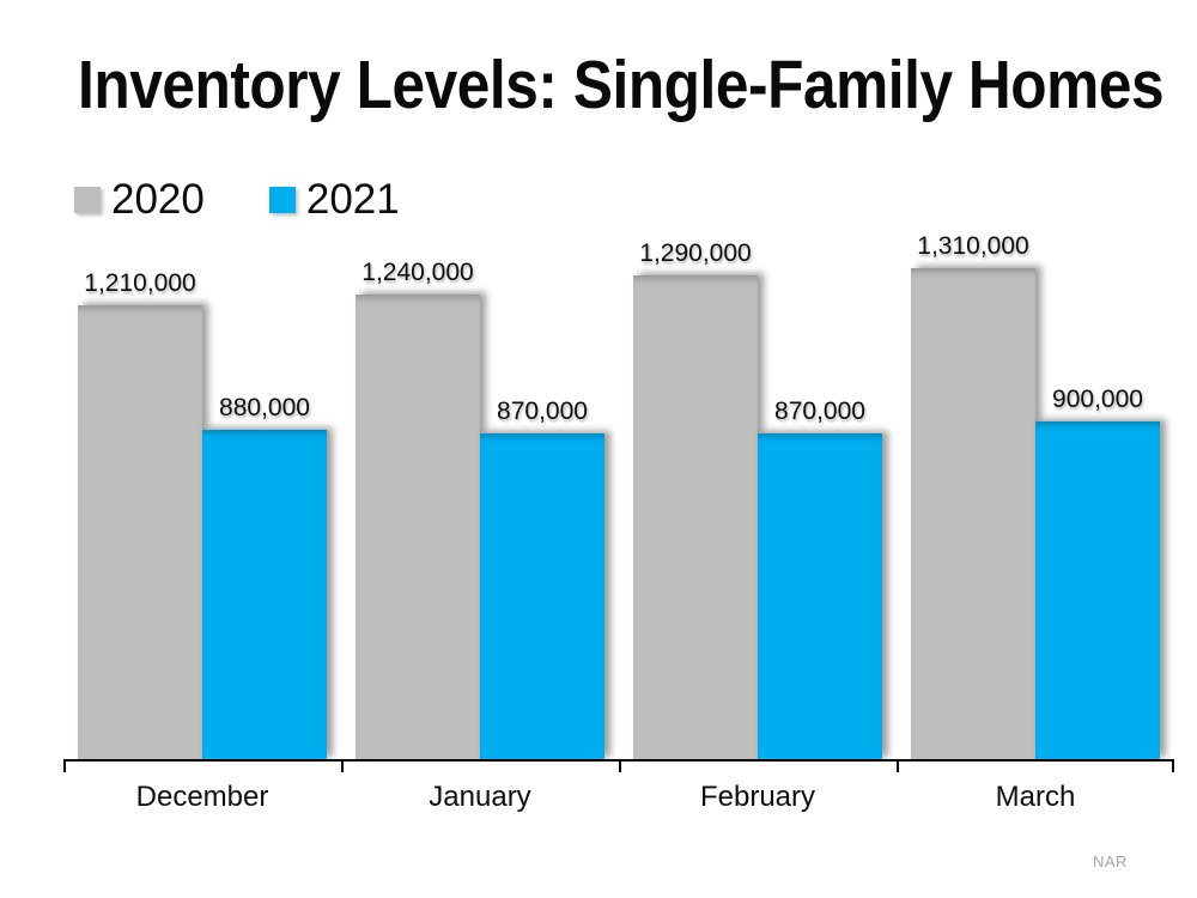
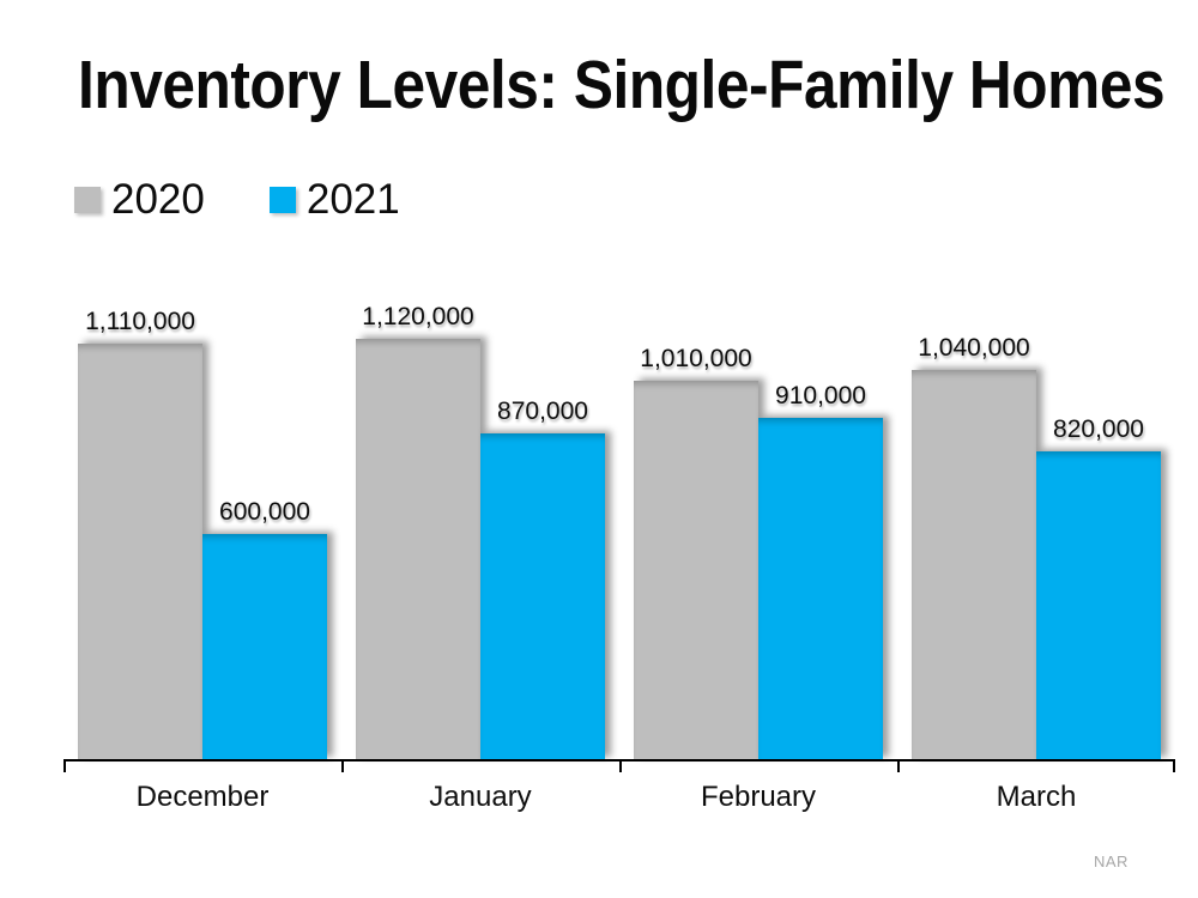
2020/December: 1,210,000 -> 1,110,000
2021/December: 880,000 -> 600,000
2020/January: 1,240,000 -> 1,120,000
2020/February: 1,290,000 -> 1,010,000
2021/February: 870,000 -> 910,000
2020/March: 1,310,000 -> 1,040,000
2021/March: 900,000 -> 820,000
